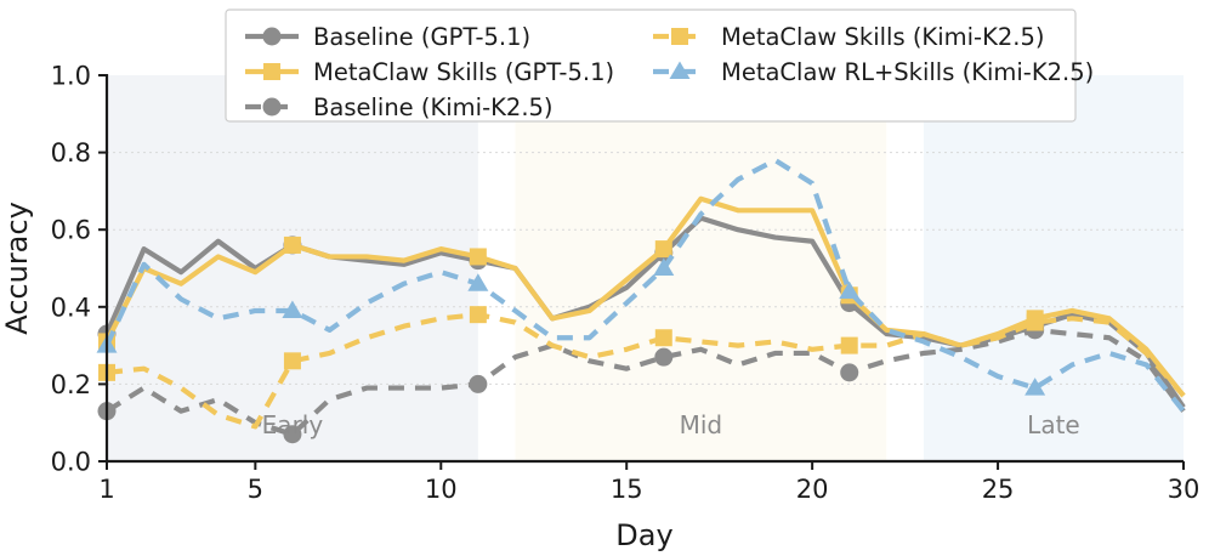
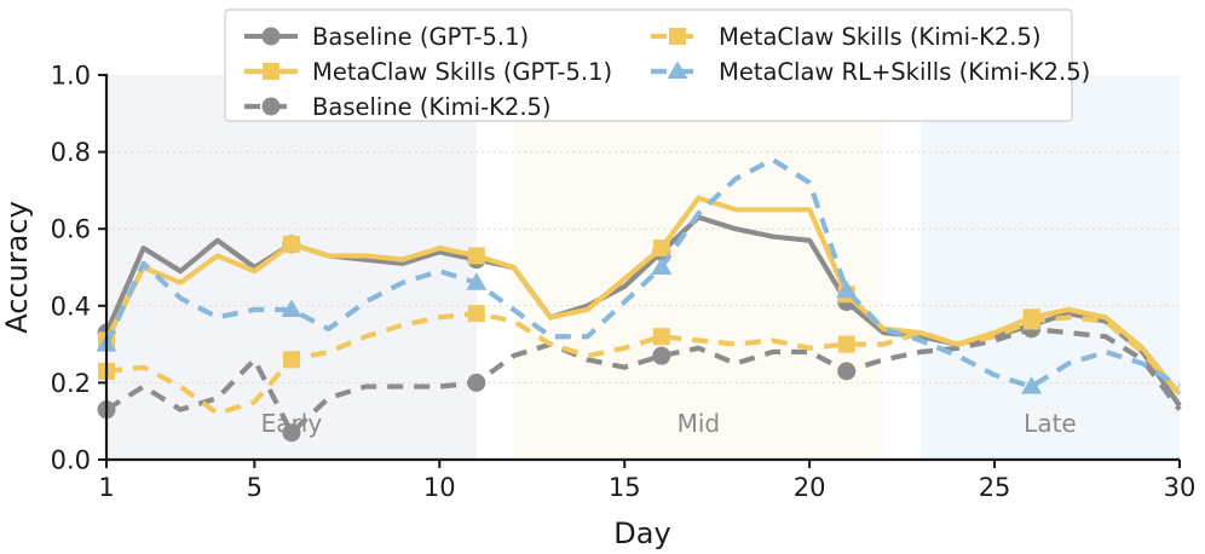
Baseline (Kimi-K2.5)/5: 0.10 -> 0.26
MetaClaw Skills (Kimi-K2.5)/5: 0.09 -> 0.15
MetaClaw RL+Skills (Kimi-K2.5)/30: 0.13 -> 0.19
